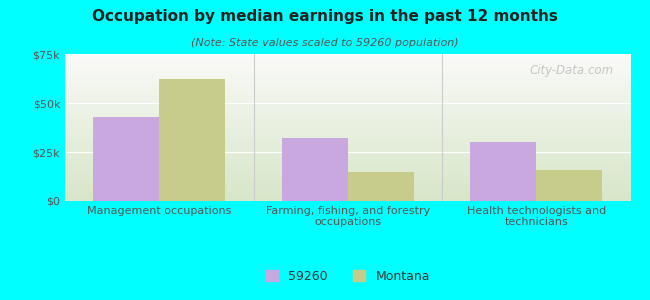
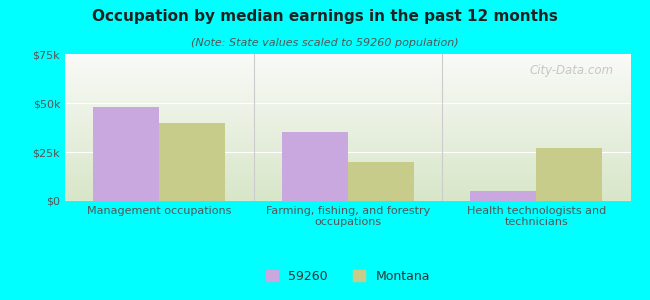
59260/Management occupations: $43k -> $48k
Montana/Management occupations: $62k -> $40k
59260/Farming, fishing, and forestry occupations: $32k -> $35k
Montana/Farming, fishing, and forestry occupations: $15k -> $20k
59260/Health technologists and technicians: $30k -> $5k
Montana/Health technologists and technicians: $16k -> $27k
